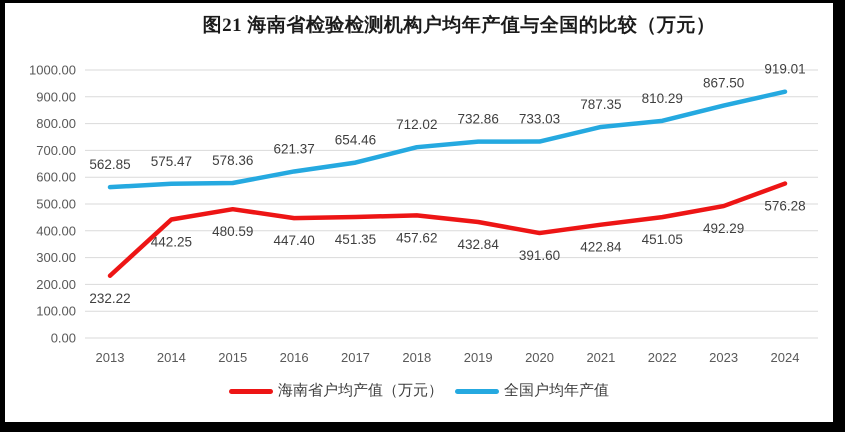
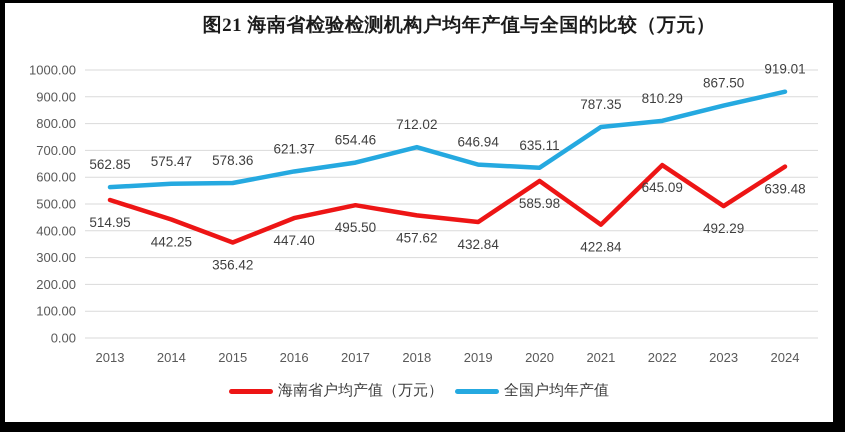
海南省户均产值（万元）/2013: 232.22 -> 514.95
海南省户均产值（万元）/2015: 480.59 -> 356.42
海南省户均产值（万元）/2017: 451.35 -> 495.50
全国户均年产值/2019: 732.86 -> 646.94
海南省户均产值（万元）/2020: 391.60 -> 585.98
全国户均年产值/2020: 733.03 -> 635.11
海南省户均产值（万元）/2022: 451.05 -> 645.09
海南省户均产值（万元）/2024: 576.28 -> 639.48
